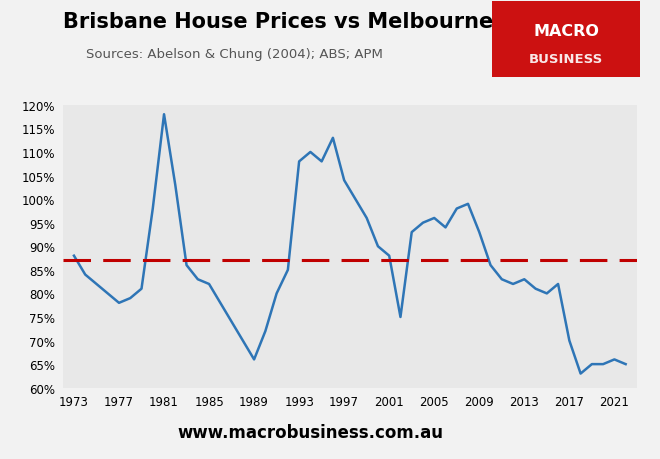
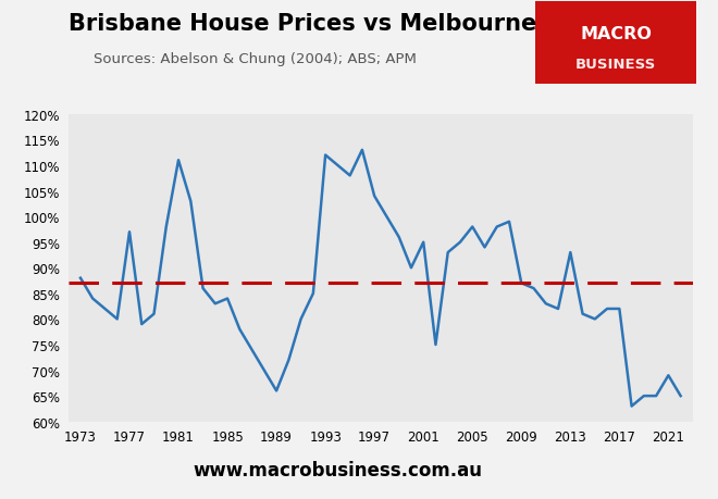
1977: 78% -> 97%
1981: 118% -> 111%
1985: 82% -> 84%
1993: 108% -> 112%
2001: 88% -> 95%
2005: 96% -> 98%
2009: 93% -> 87%
2013: 83% -> 93%
2017: 70% -> 82%
2021: 66% -> 69%
